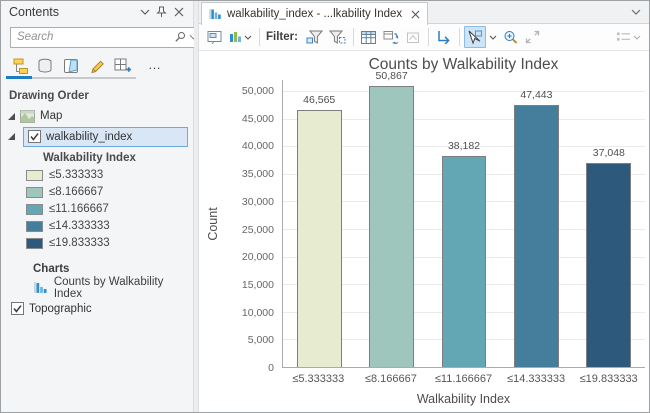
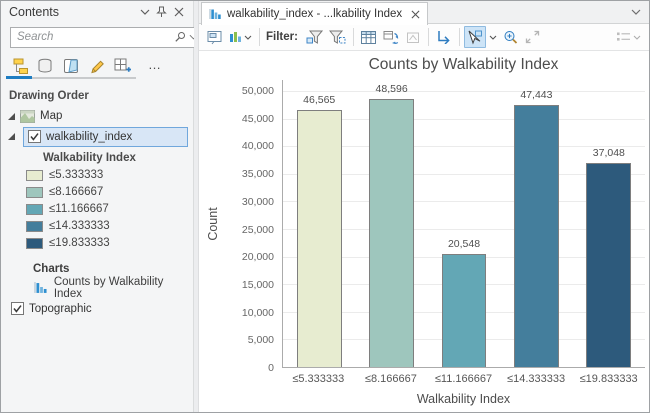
≤8.166667: 50,867 -> 48,596
≤11.166667: 38,182 -> 20,548
